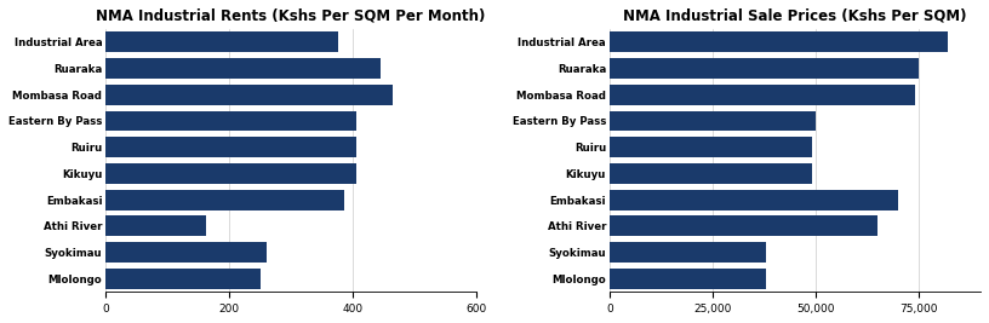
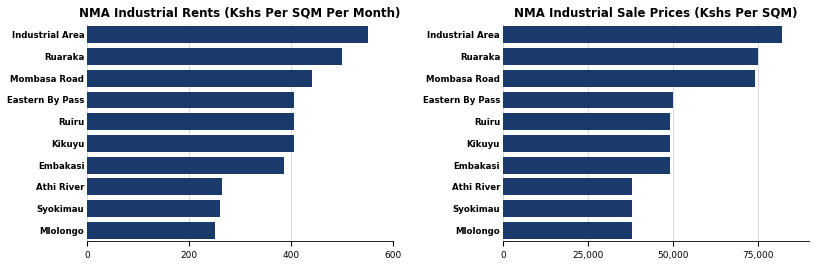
NMA Industrial Rents (Kshs Per SQM Per Month)/Industrial Area: 376 -> 550
NMA Industrial Rents (Kshs Per SQM Per Month)/Ruaraka: 444 -> 500
NMA Industrial Rents (Kshs Per SQM Per Month)/Mombasa Road: 464 -> 440
NMA Industrial Rents (Kshs Per SQM Per Month)/Athi River: 162 -> 265
NMA Industrial Sale Prices (Kshs Per SQM)/Embakasi: 70,000 -> 49,000
NMA Industrial Sale Prices (Kshs Per SQM)/Athi River: 65,000 -> 38,000
